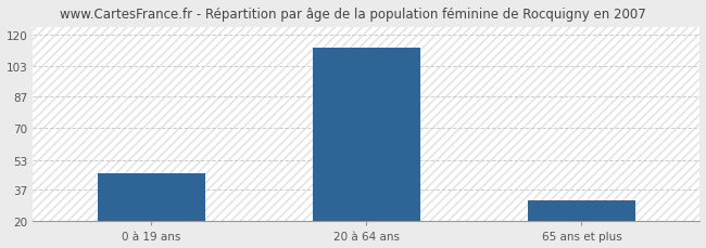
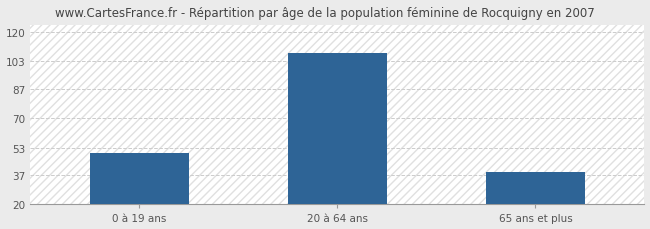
0 à 19 ans: 46 -> 50
20 à 64 ans: 113 -> 108
65 ans et plus: 31 -> 39
